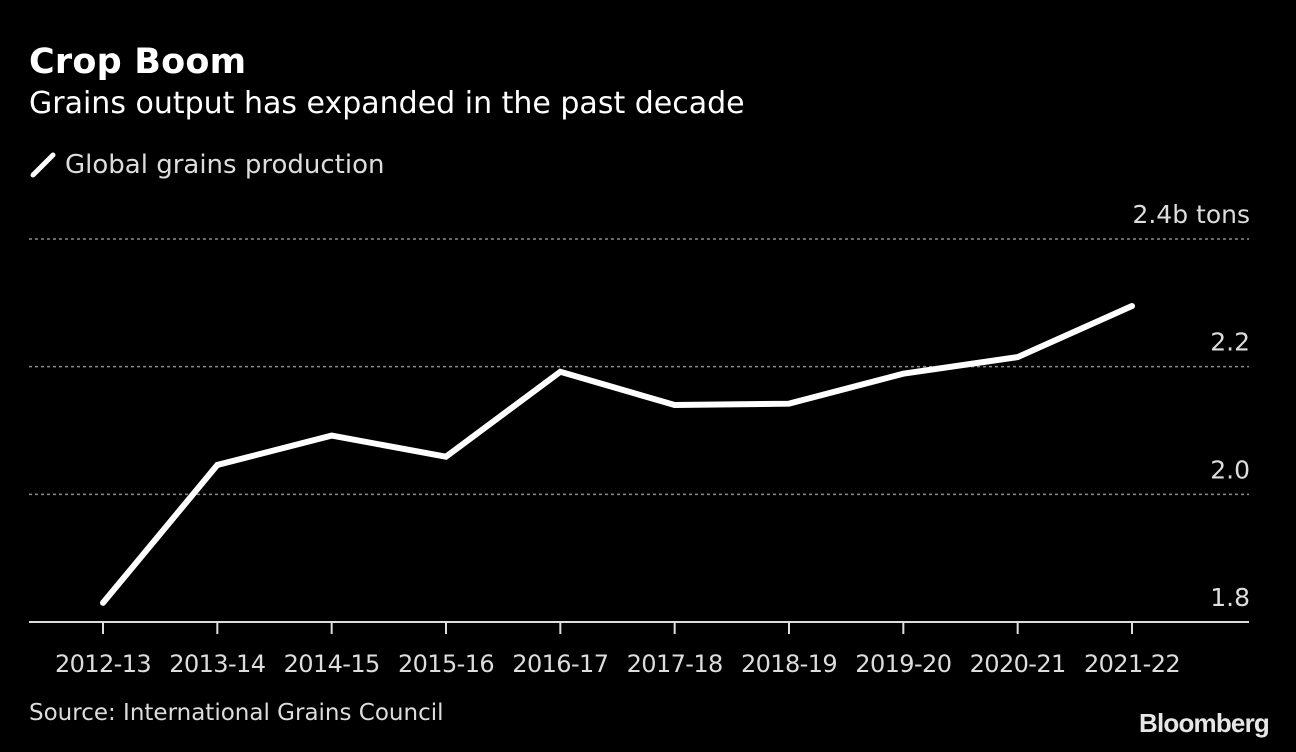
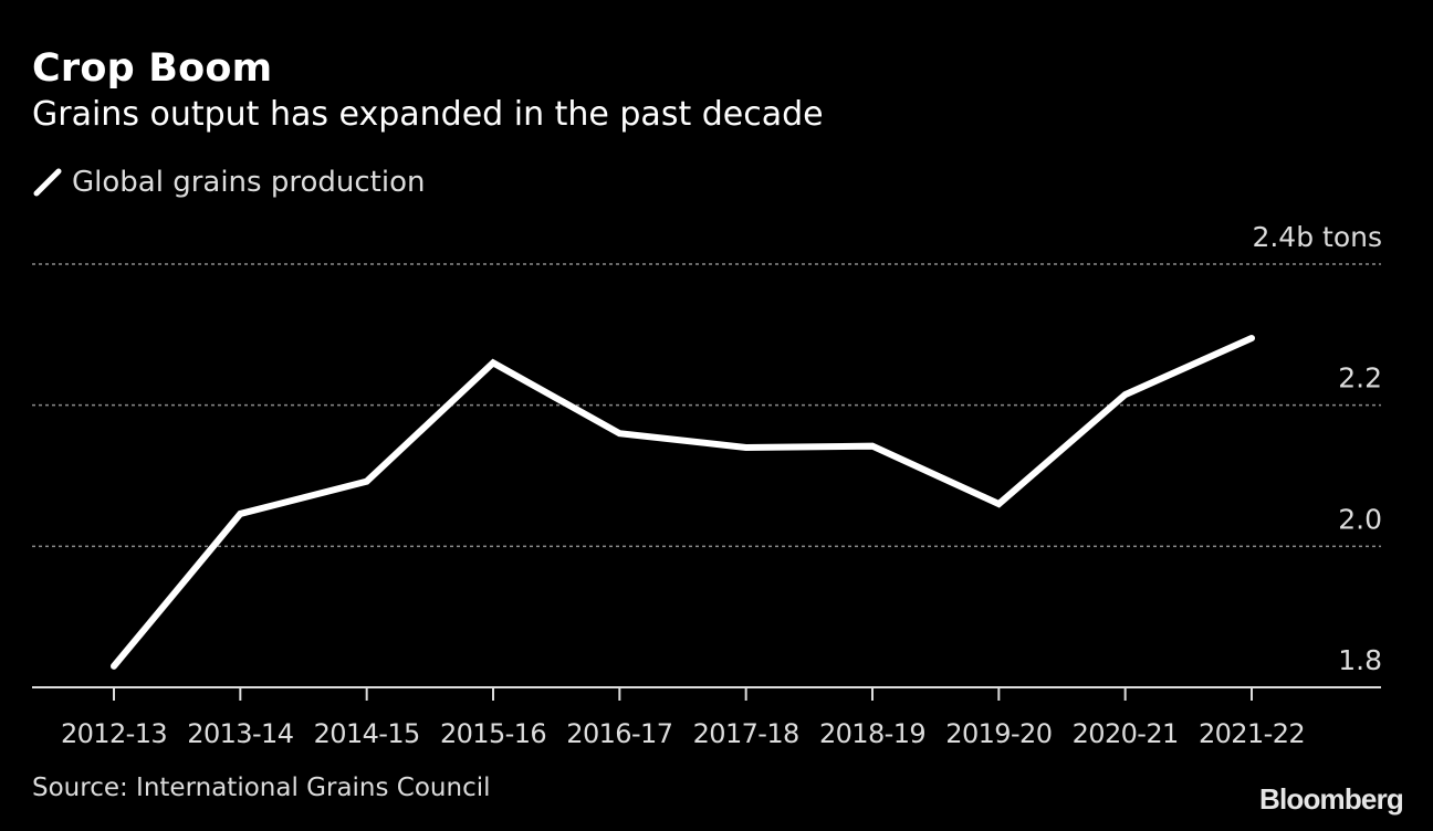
2015-16: 2.06 -> 2.26
2016-17: 2.19 -> 2.16
2019-20: 2.19 -> 2.06
